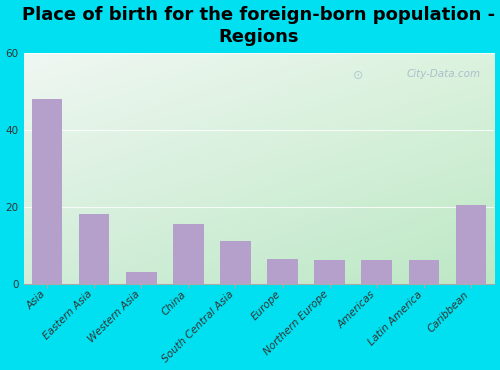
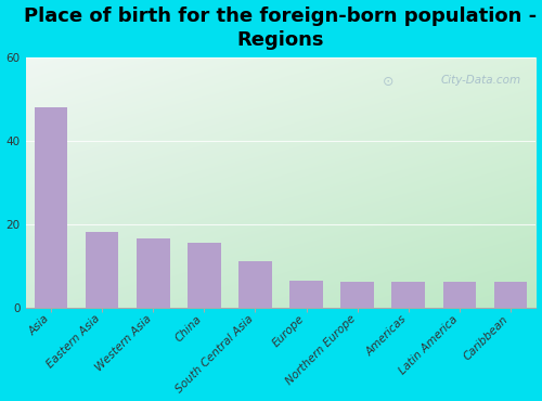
Western Asia: 3.0 -> 16.5
Caribbean: 20.5 -> 6.2
